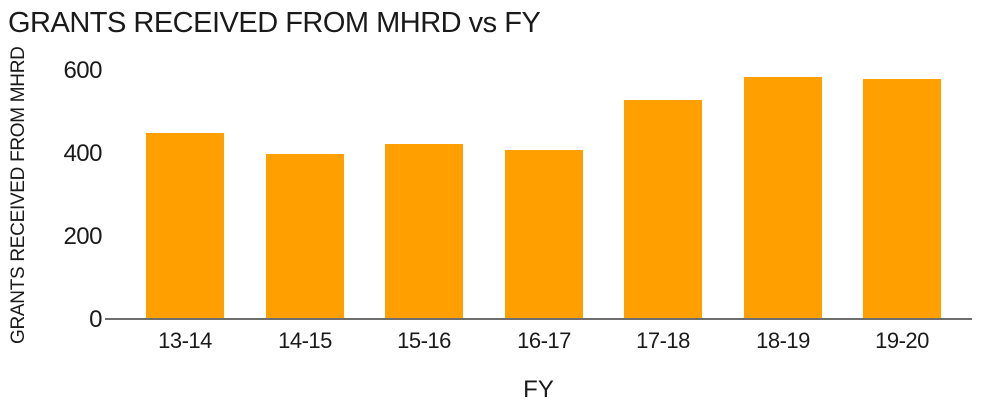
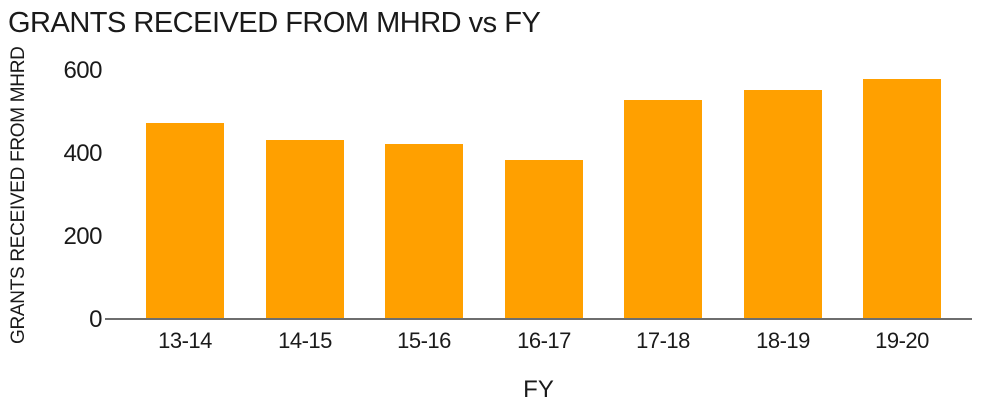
13-14: 440 -> 470
14-15: 400 -> 430
16-17: 400 -> 380
18-19: 580 -> 550
